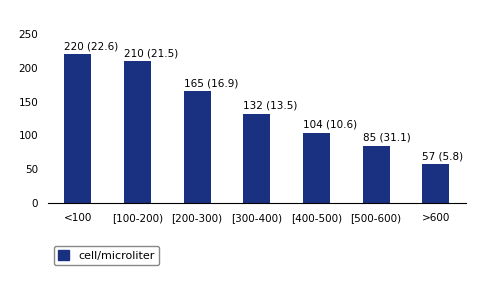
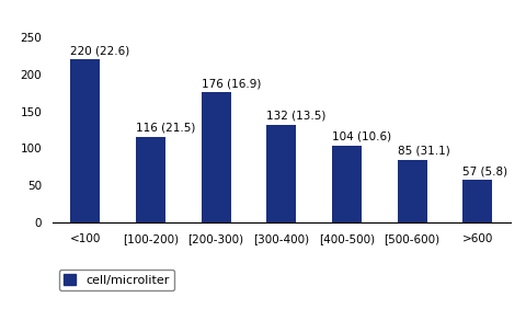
[100-200): 210 -> 116
[200-300): 165 -> 176
